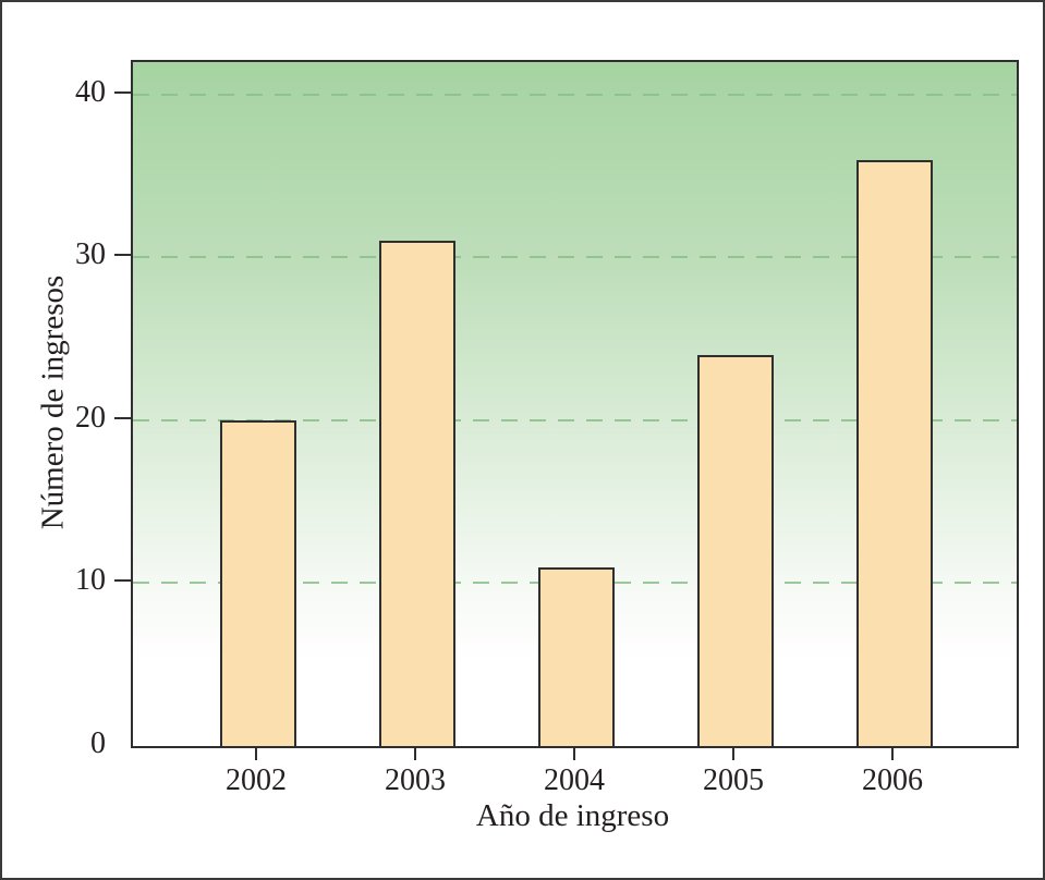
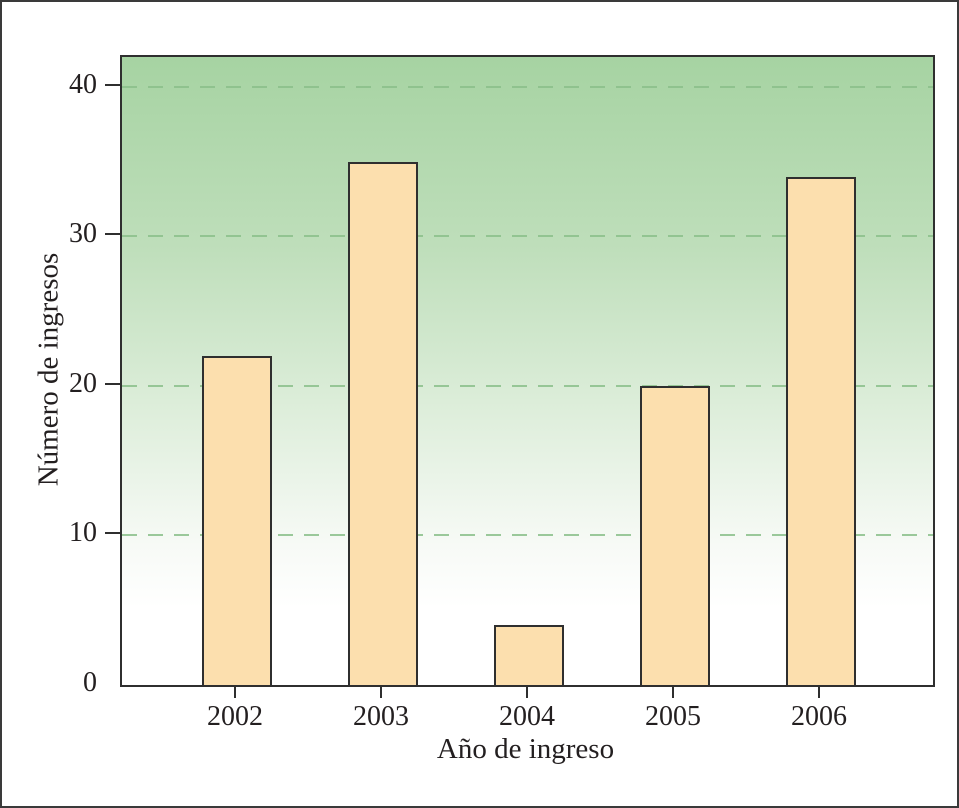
2002: 20 -> 22
2003: 31 -> 35
2004: 11 -> 4
2005: 24 -> 20
2006: 36 -> 34
